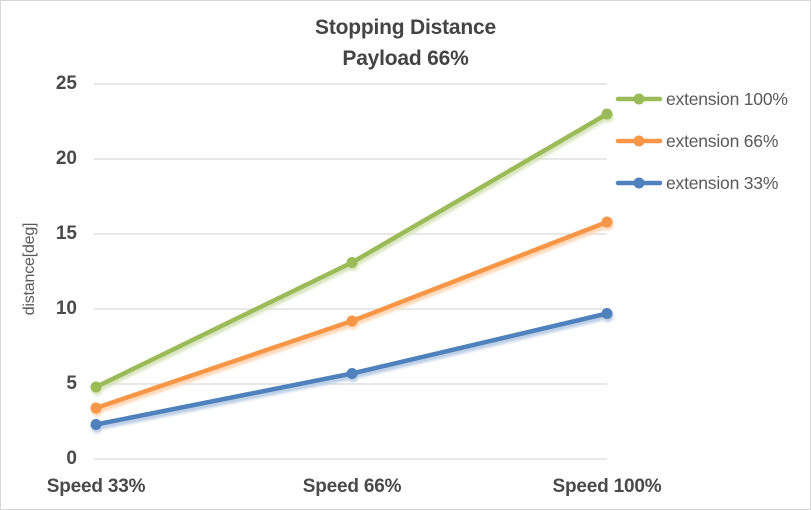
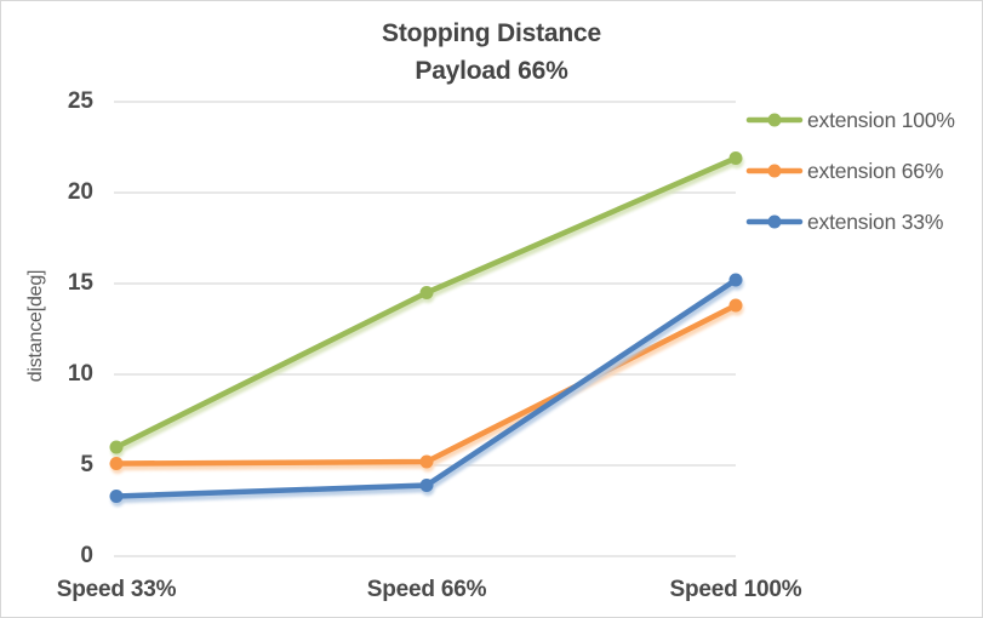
extension 100%/Speed 33%: 4.8 -> 6.0
extension 66%/Speed 33%: 3.4 -> 5.1
extension 33%/Speed 33%: 2.3 -> 3.3
extension 100%/Speed 66%: 13.1 -> 14.5
extension 66%/Speed 66%: 9.2 -> 5.2
extension 33%/Speed 66%: 5.7 -> 3.9
extension 100%/Speed 100%: 23.0 -> 21.9
extension 66%/Speed 100%: 15.8 -> 13.8
extension 33%/Speed 100%: 9.7 -> 15.2
